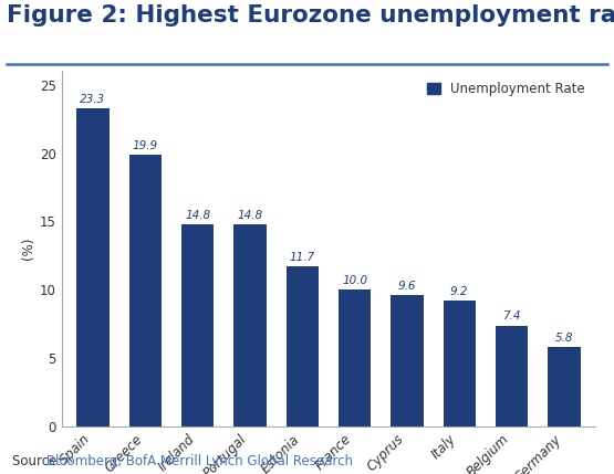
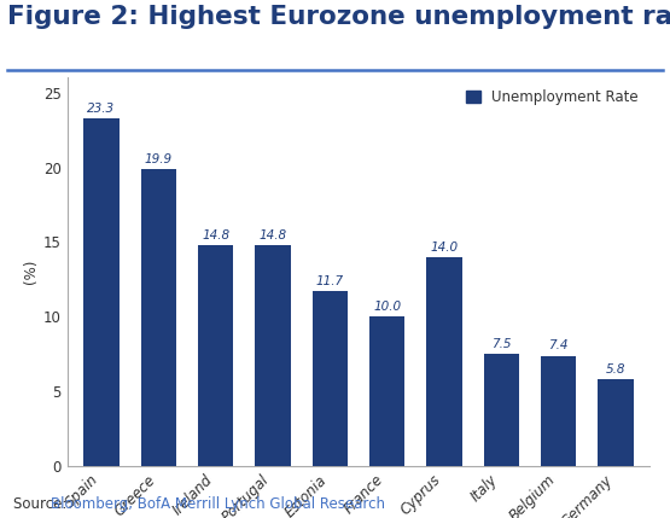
Cyprus: 9.6 -> 14.0
Italy: 9.2 -> 7.5
